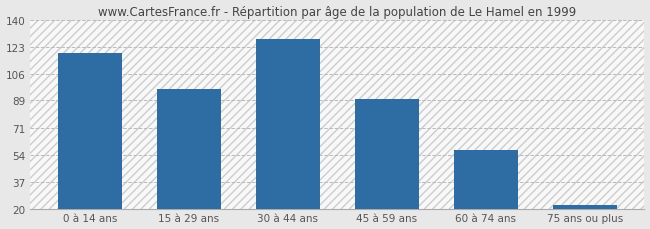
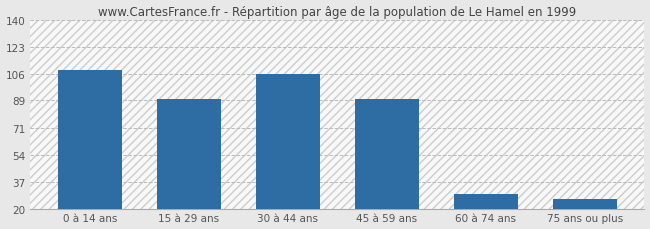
0 à 14 ans: 119 -> 108
15 à 29 ans: 96 -> 90
30 à 44 ans: 128 -> 106
60 à 74 ans: 57 -> 29
75 ans ou plus: 22 -> 26
